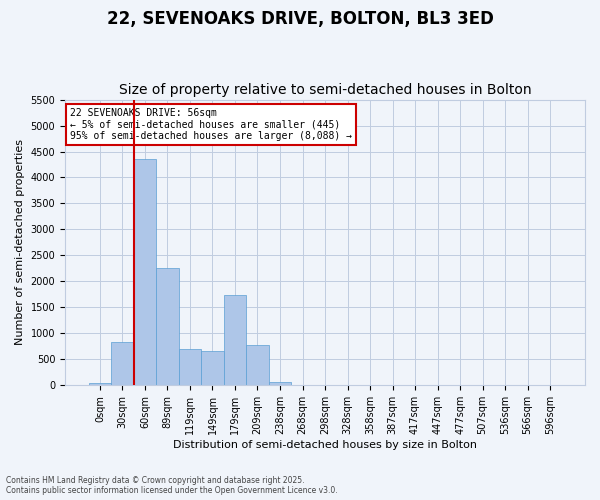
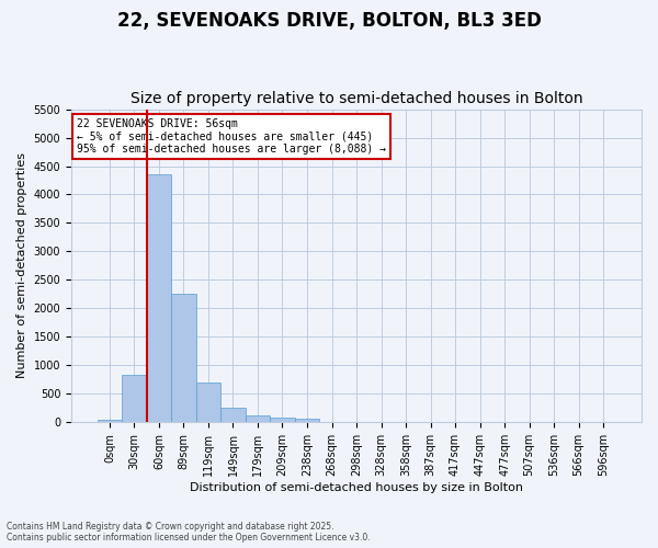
149sqm: 660 -> 260
179sqm: 1740 -> 130
209sqm: 780 -> 80
